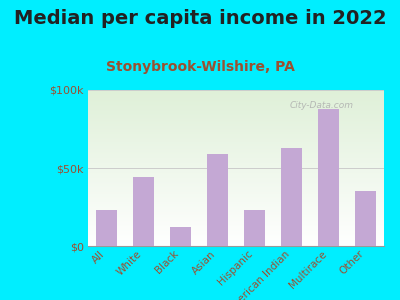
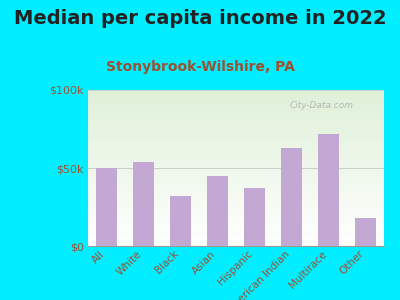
All: $23k -> $50k
White: $44k -> $54k
Black: $12k -> $32k
Asian: $59k -> $45k
Hispanic: $23k -> $37k
Multirace: $88k -> $72k
Other: $35k -> $18k
